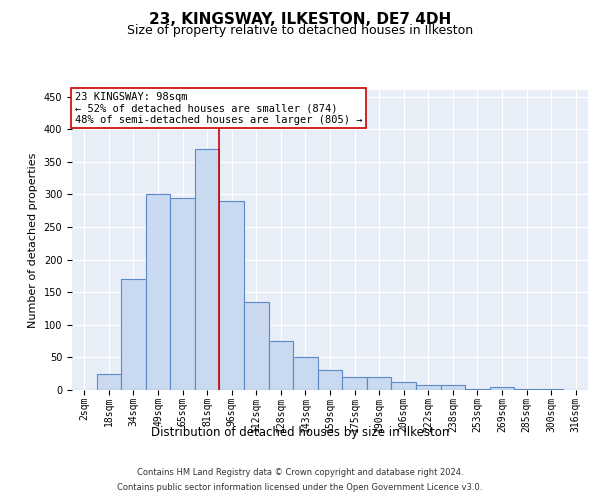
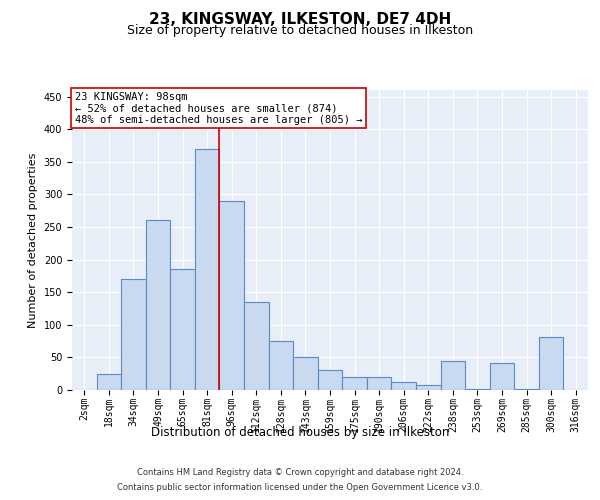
49sqm: 300 -> 260
65sqm: 295 -> 186
238sqm: 8 -> 44
269sqm: 5 -> 42
300sqm: 2 -> 82
